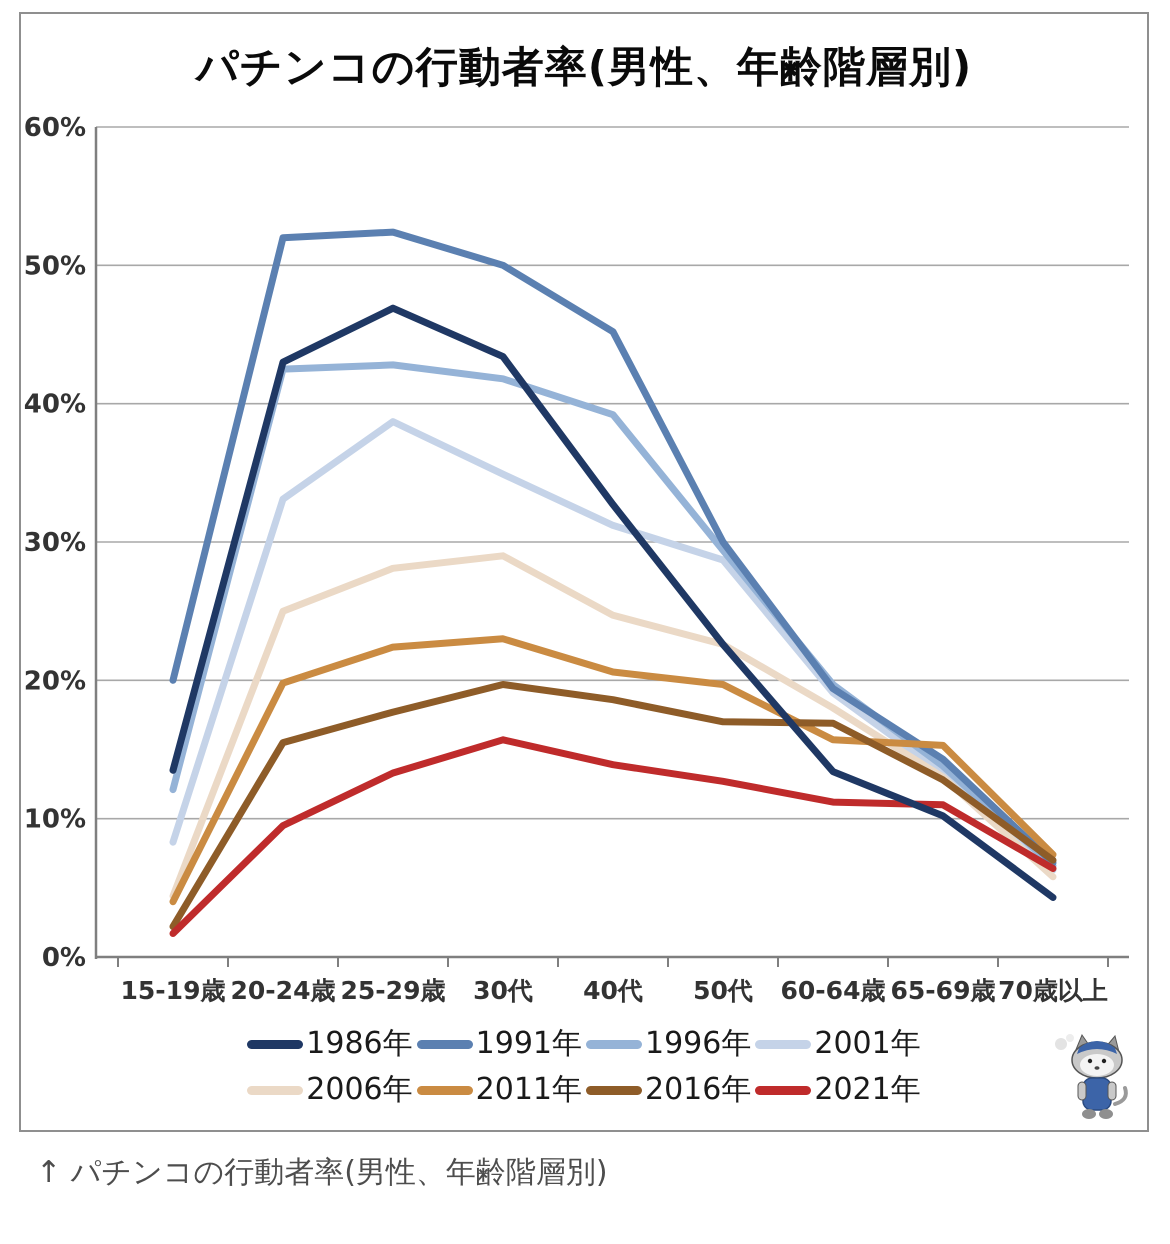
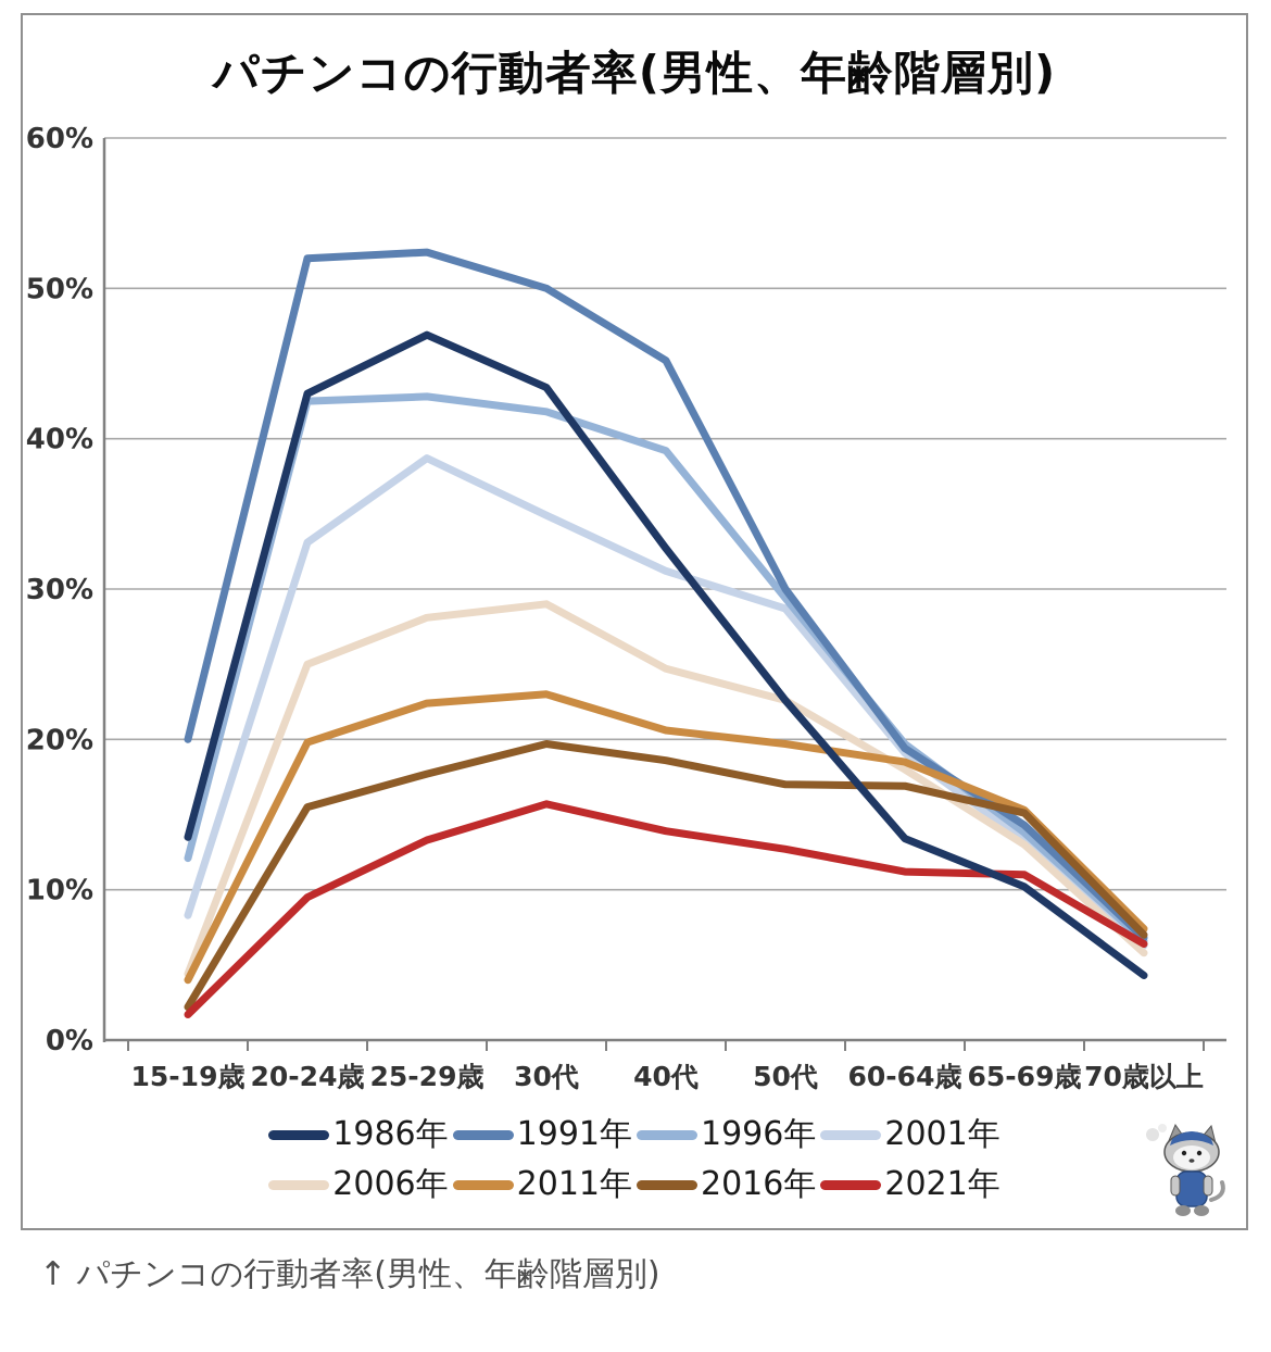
2011年/60-64歳: 15.7% -> 18.5%
2016年/65-69歳: 12.8% -> 15.1%
